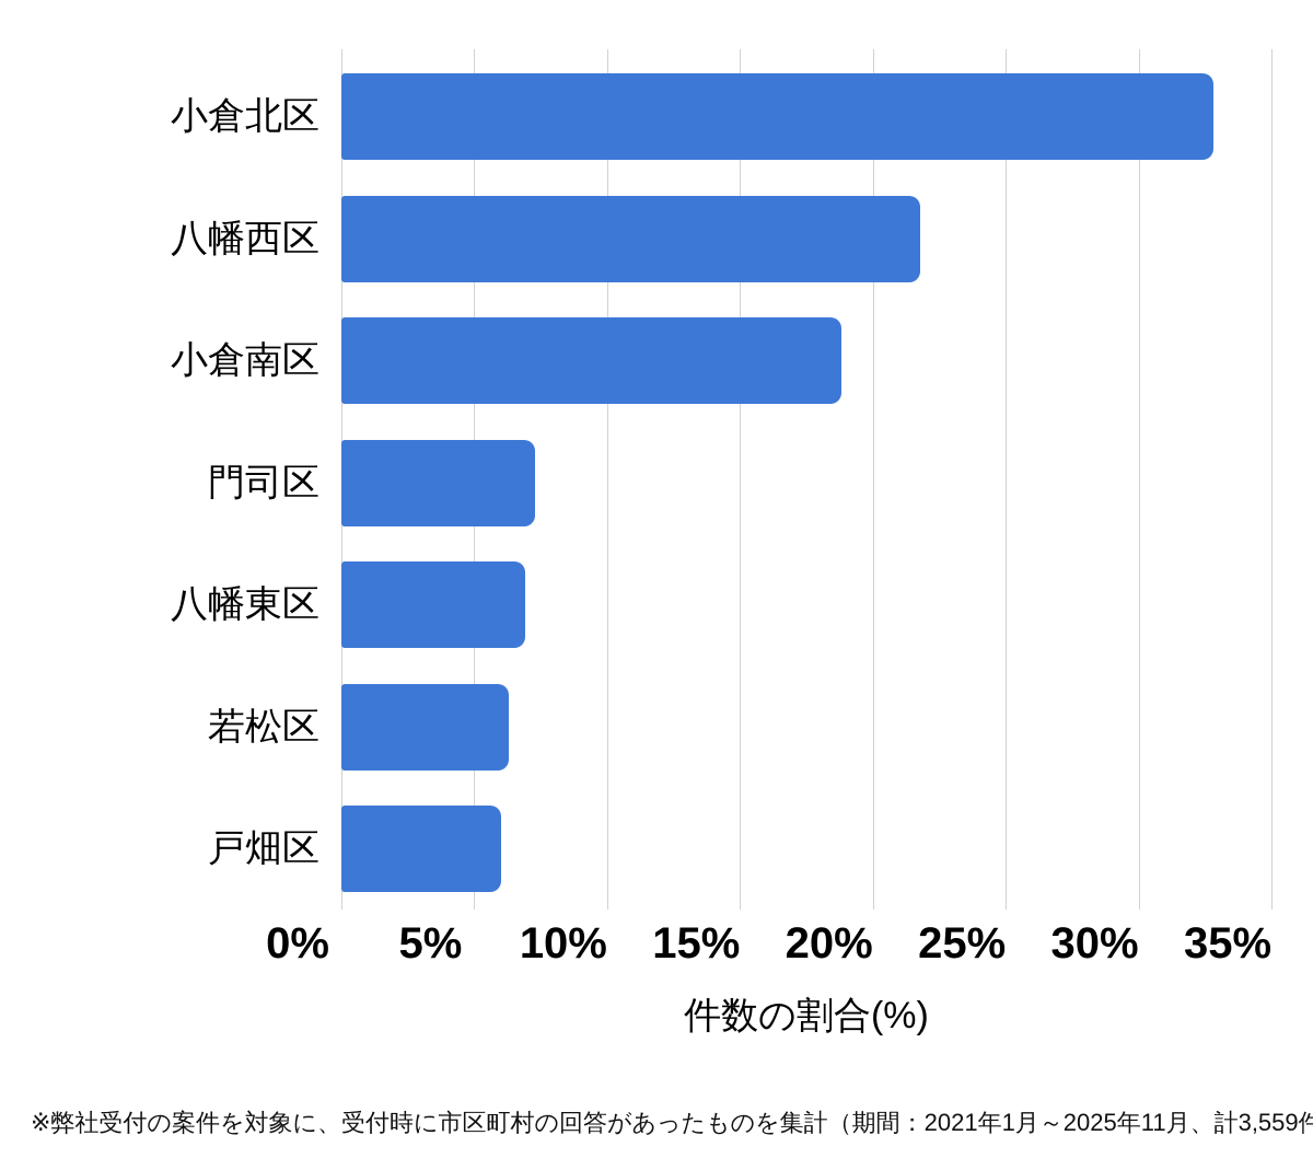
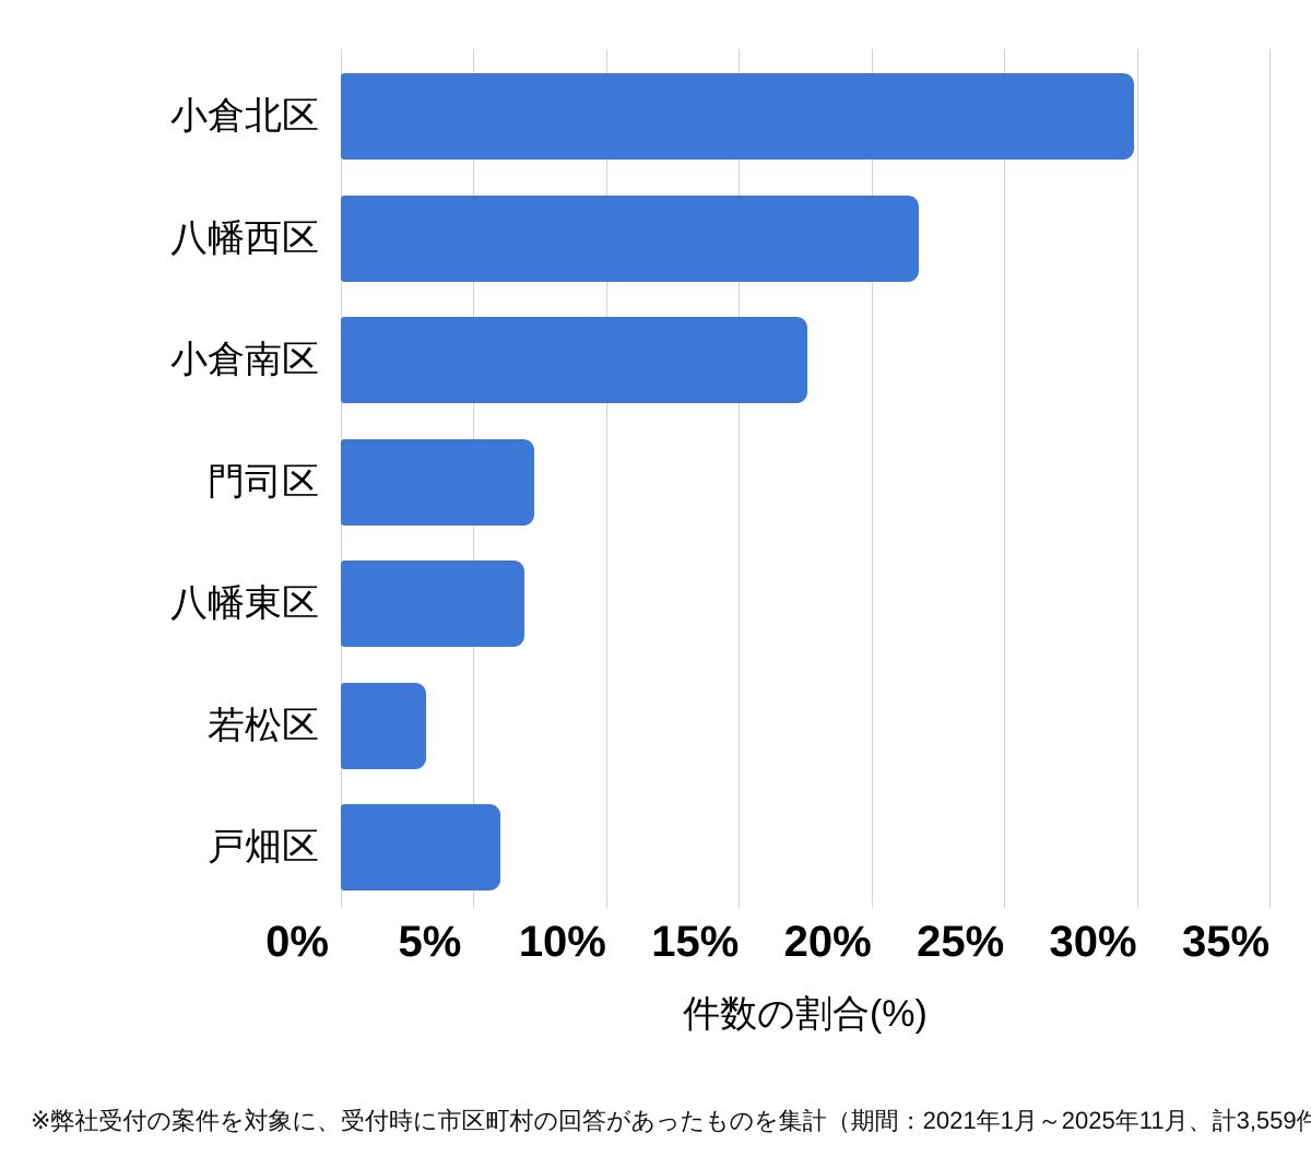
小倉北区: 32.8% -> 29.9%
小倉南区: 18.8% -> 17.6%
若松区: 6.3% -> 3.2%
